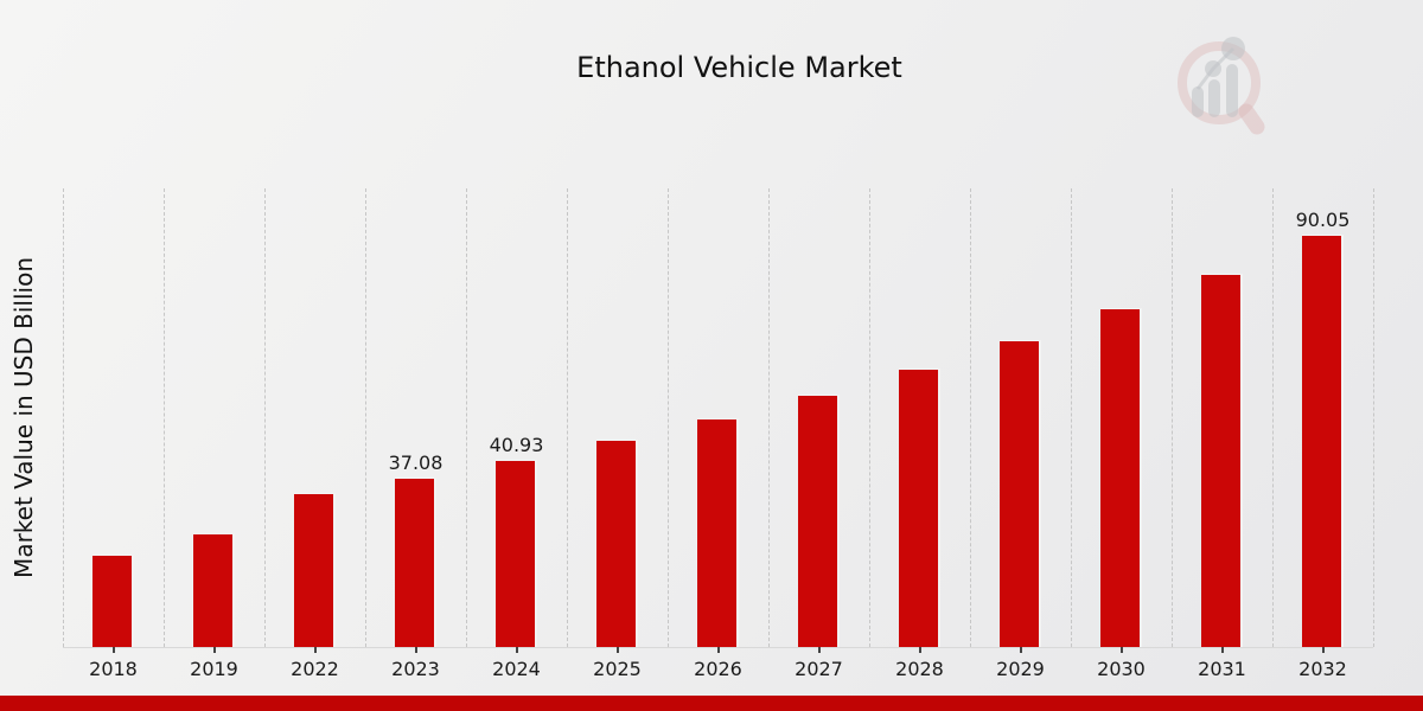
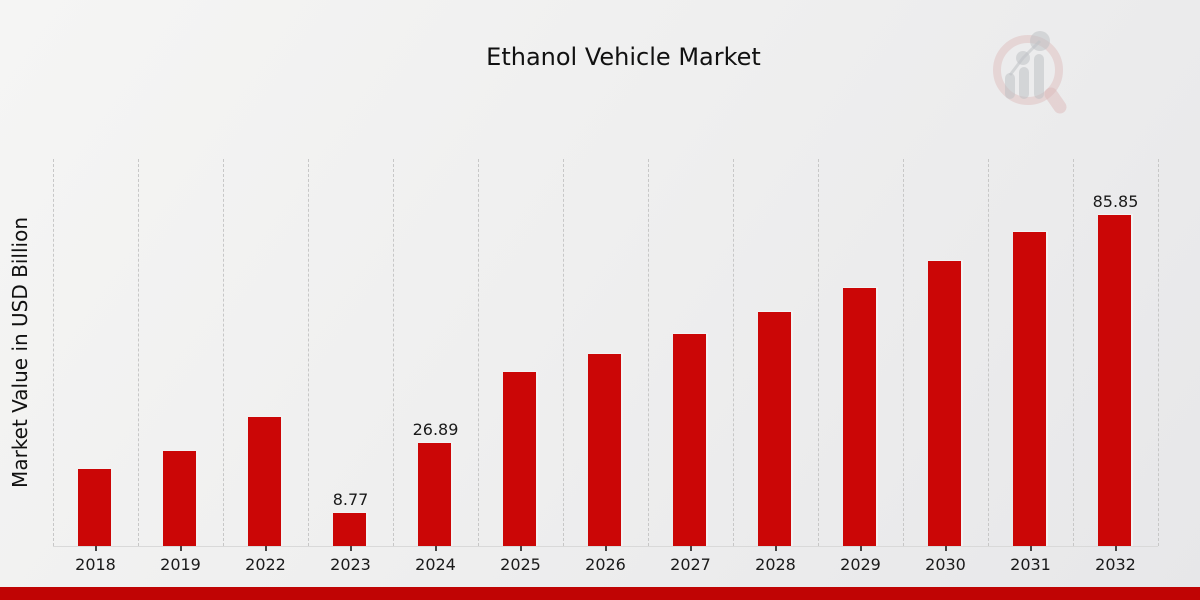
2023: 37.08 -> 8.77
2024: 40.93 -> 26.89
2032: 90.05 -> 85.85
